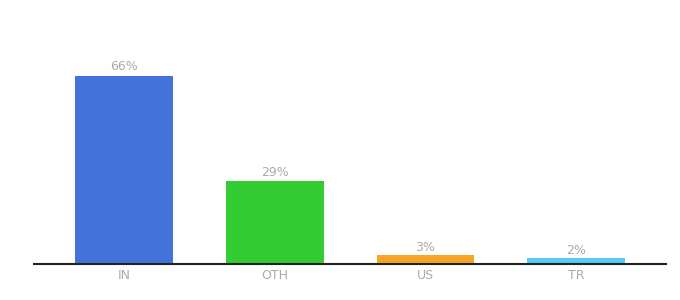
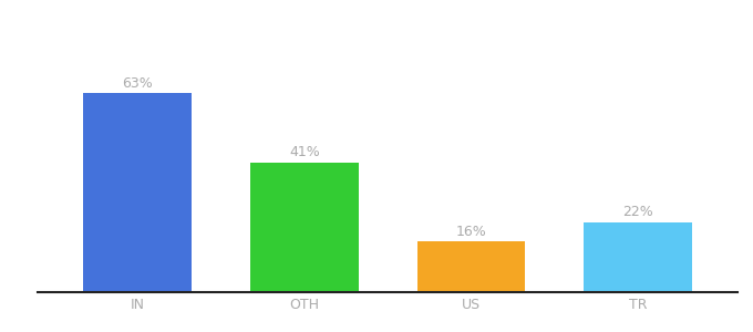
IN: 66% -> 63%
OTH: 29% -> 41%
US: 3% -> 16%
TR: 2% -> 22%
